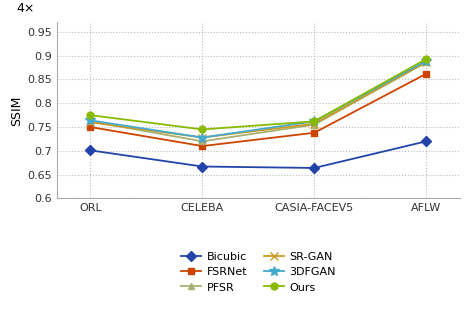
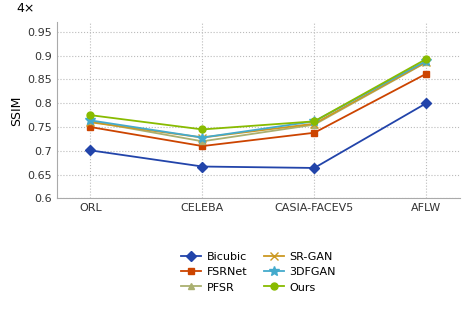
Bicubic/AFLW: 0.720 -> 0.800
